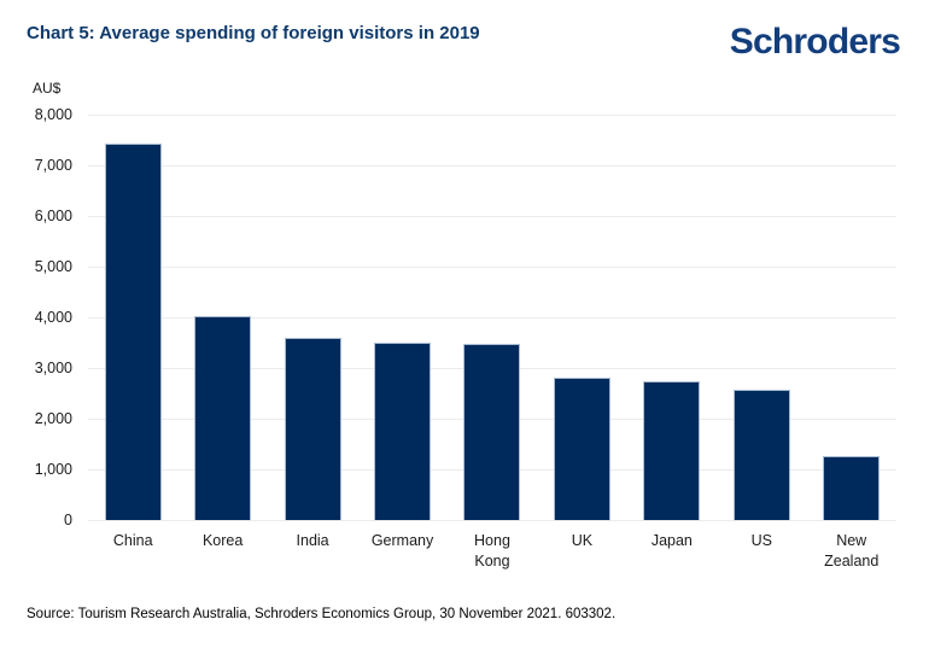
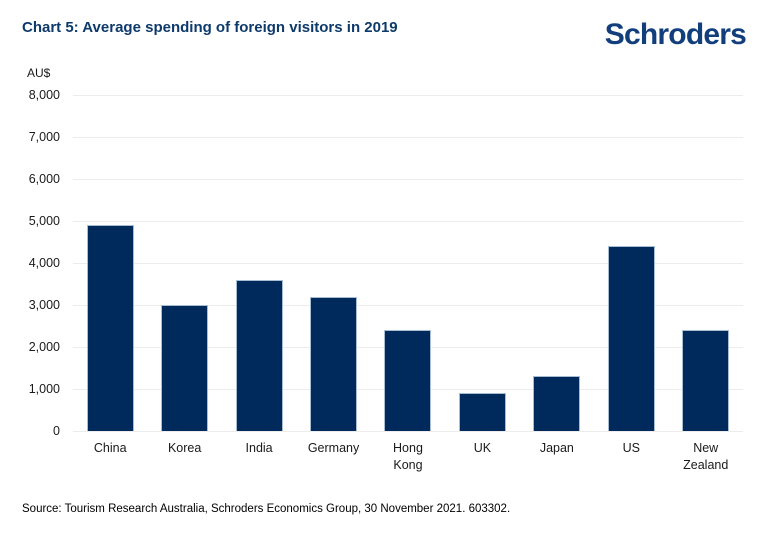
China: 7400 -> 4900
Korea: 4000 -> 3000
Germany: 3500 -> 3200
Hong Kong: 3500 -> 2400
UK: 2800 -> 900
Japan: 2700 -> 1300
US: 2600 -> 4400
New Zealand: 1300 -> 2400
